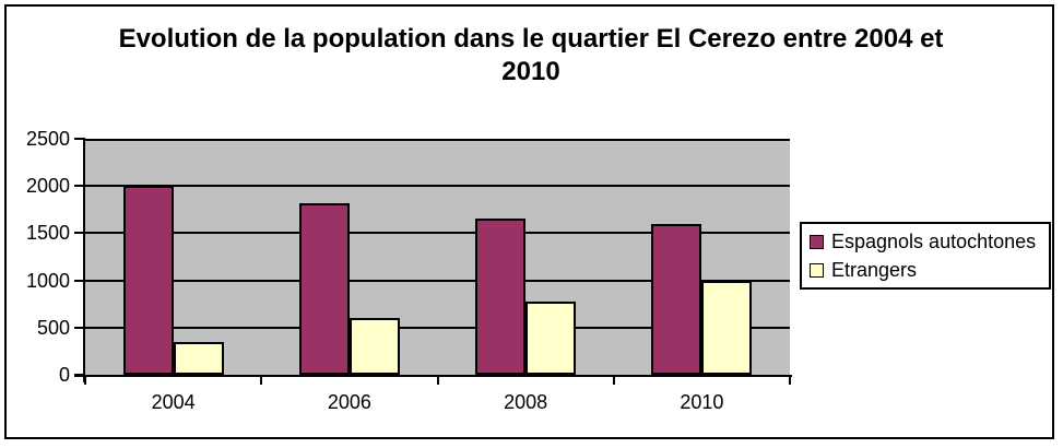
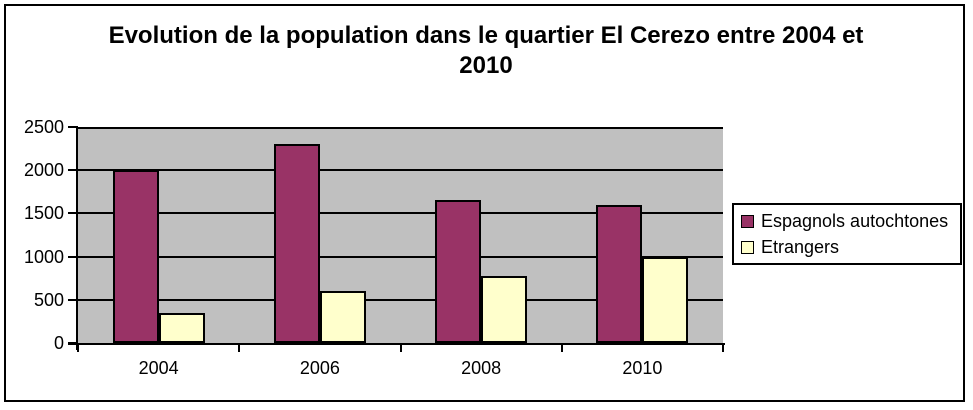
Espagnols autochtones/2006: 1800 -> 2300
